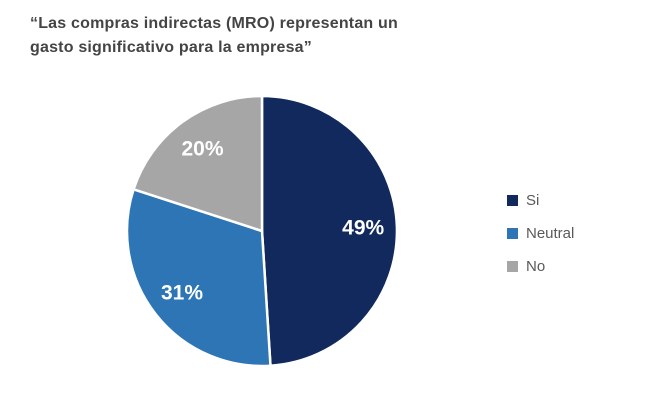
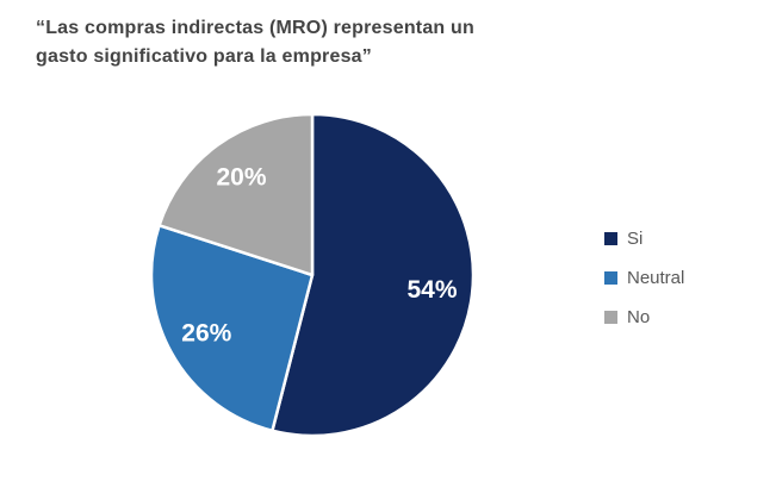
Si: 49% -> 54%
Neutral: 31% -> 26%
